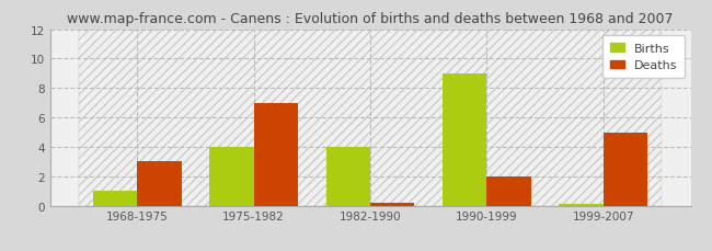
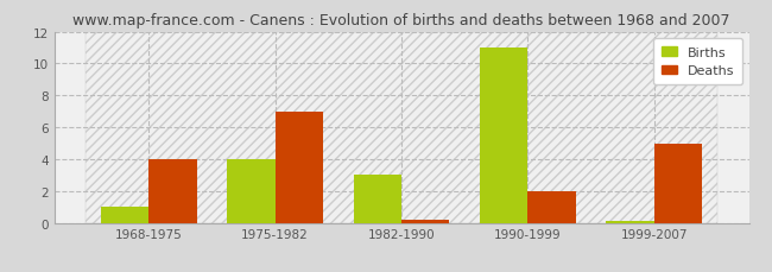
Deaths/1968-1975: 3.0 -> 4.0
Births/1982-1990: 4.0 -> 3.0
Births/1990-1999: 9.0 -> 11.0
